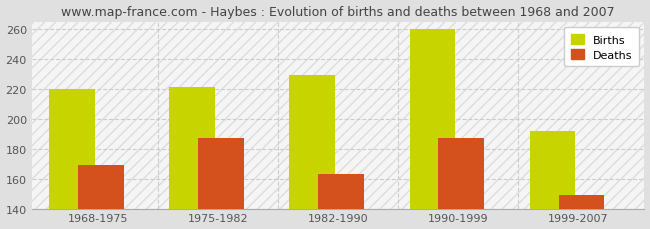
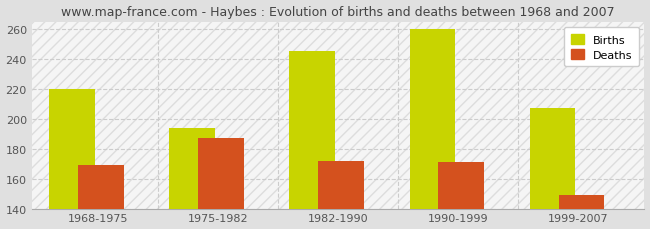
Births/1975-1982: 221 -> 194
Births/1982-1990: 229 -> 245
Deaths/1982-1990: 163 -> 172
Deaths/1990-1999: 187 -> 171
Births/1999-2007: 192 -> 207
